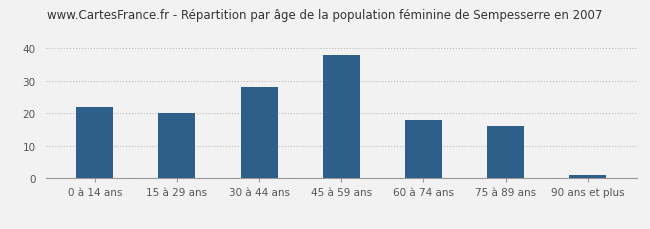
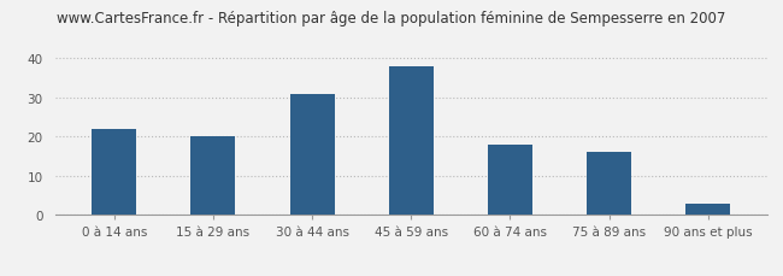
30 à 44 ans: 28 -> 31
90 ans et plus: 1 -> 3
